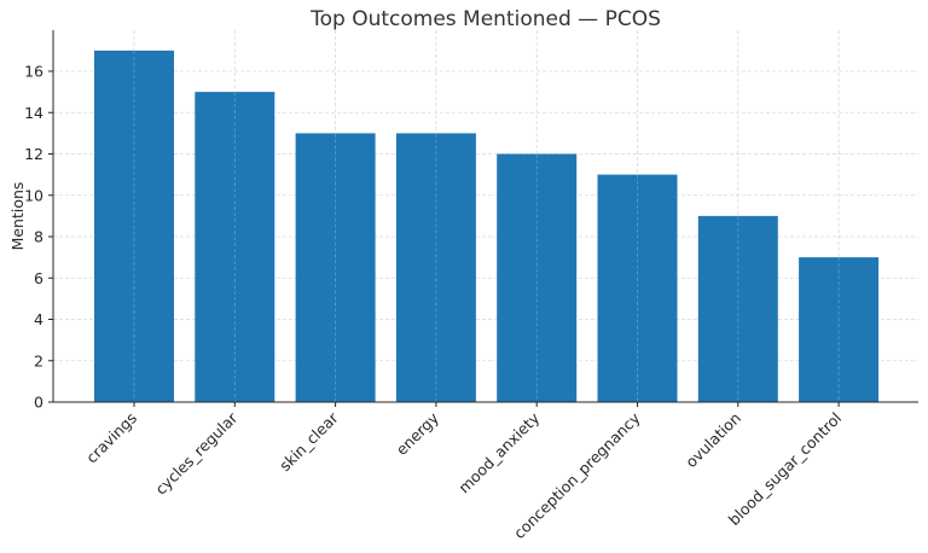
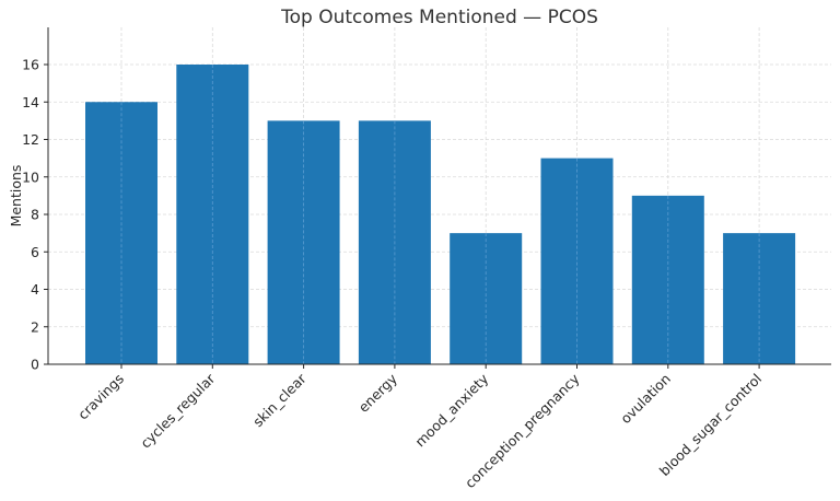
cravings: 17 -> 14
cycles_regular: 15 -> 16
mood_anxiety: 12 -> 7
